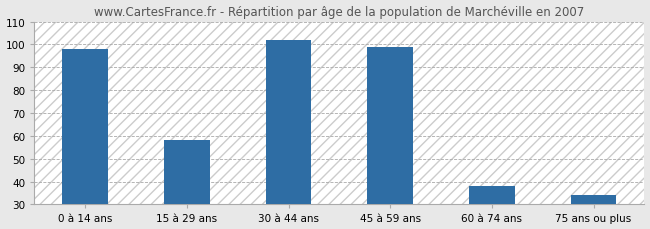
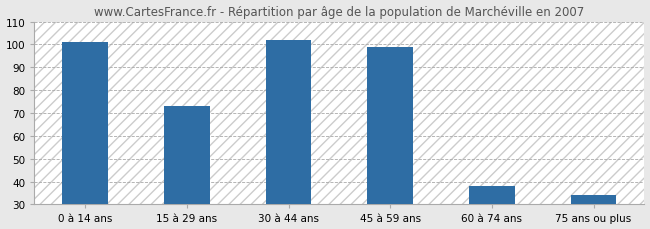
0 à 14 ans: 98 -> 101
15 à 29 ans: 58 -> 73
